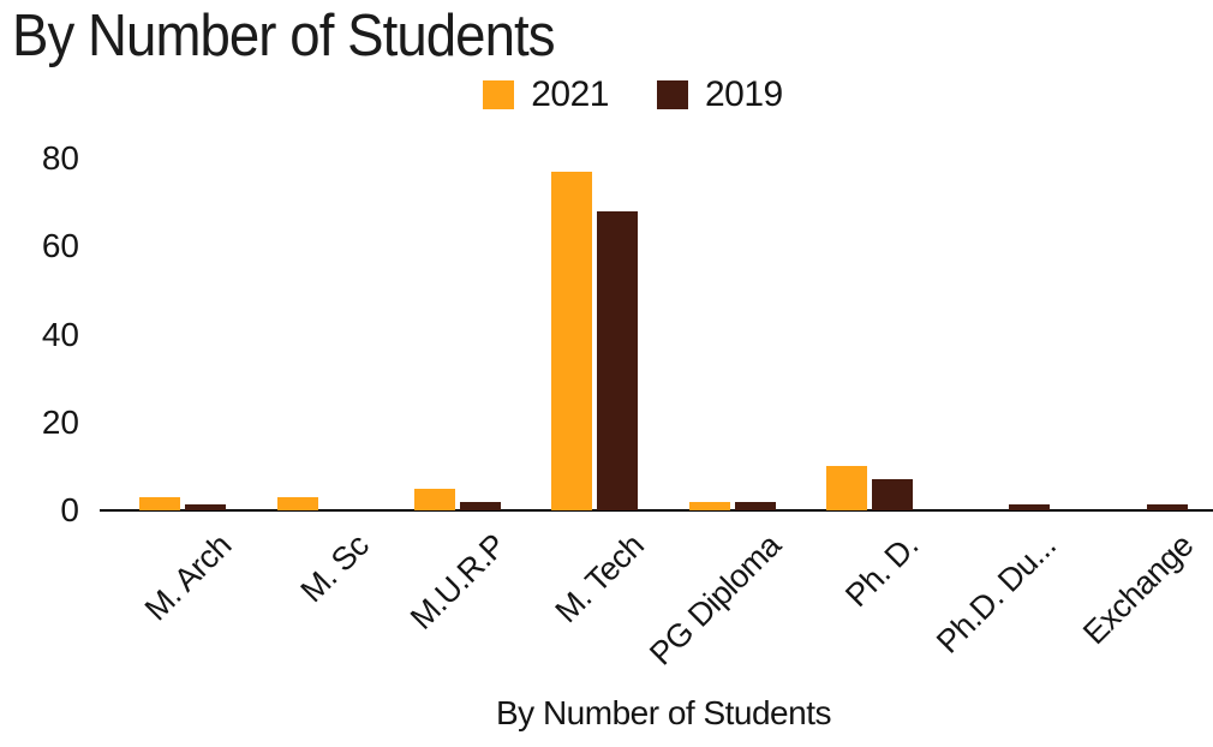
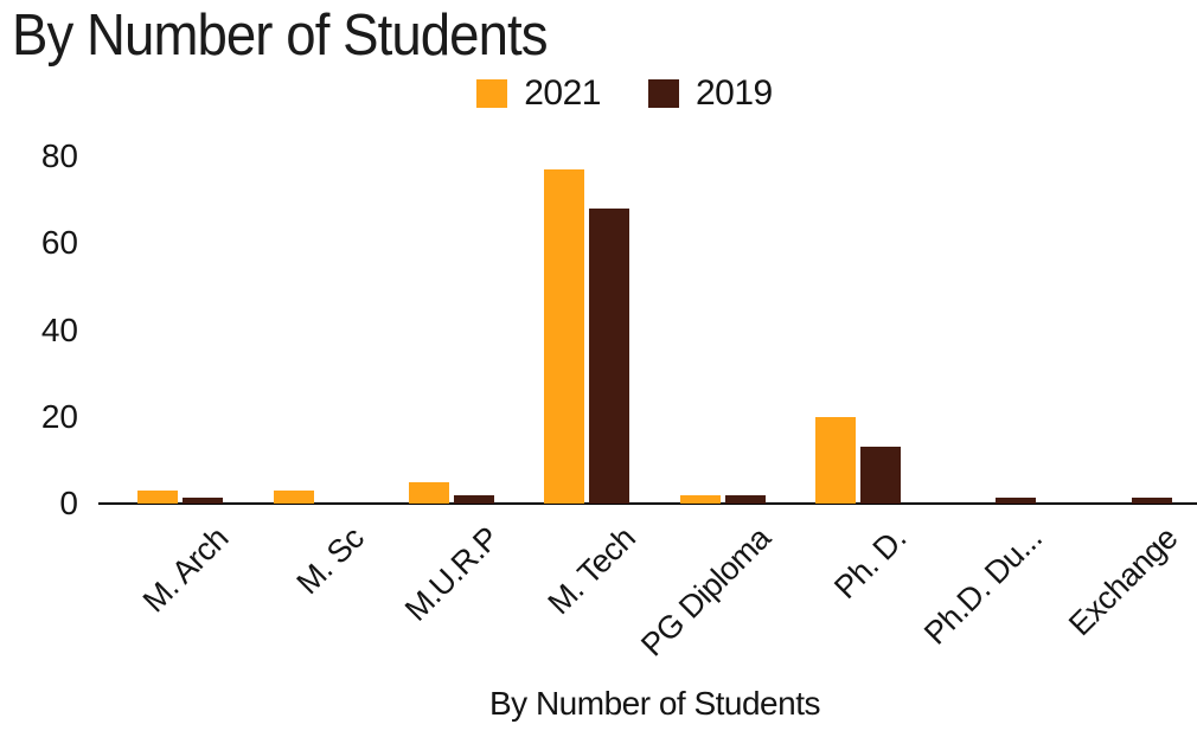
2021/Ph. D.: 10 -> 20
2019/Ph. D.: 7 -> 13
